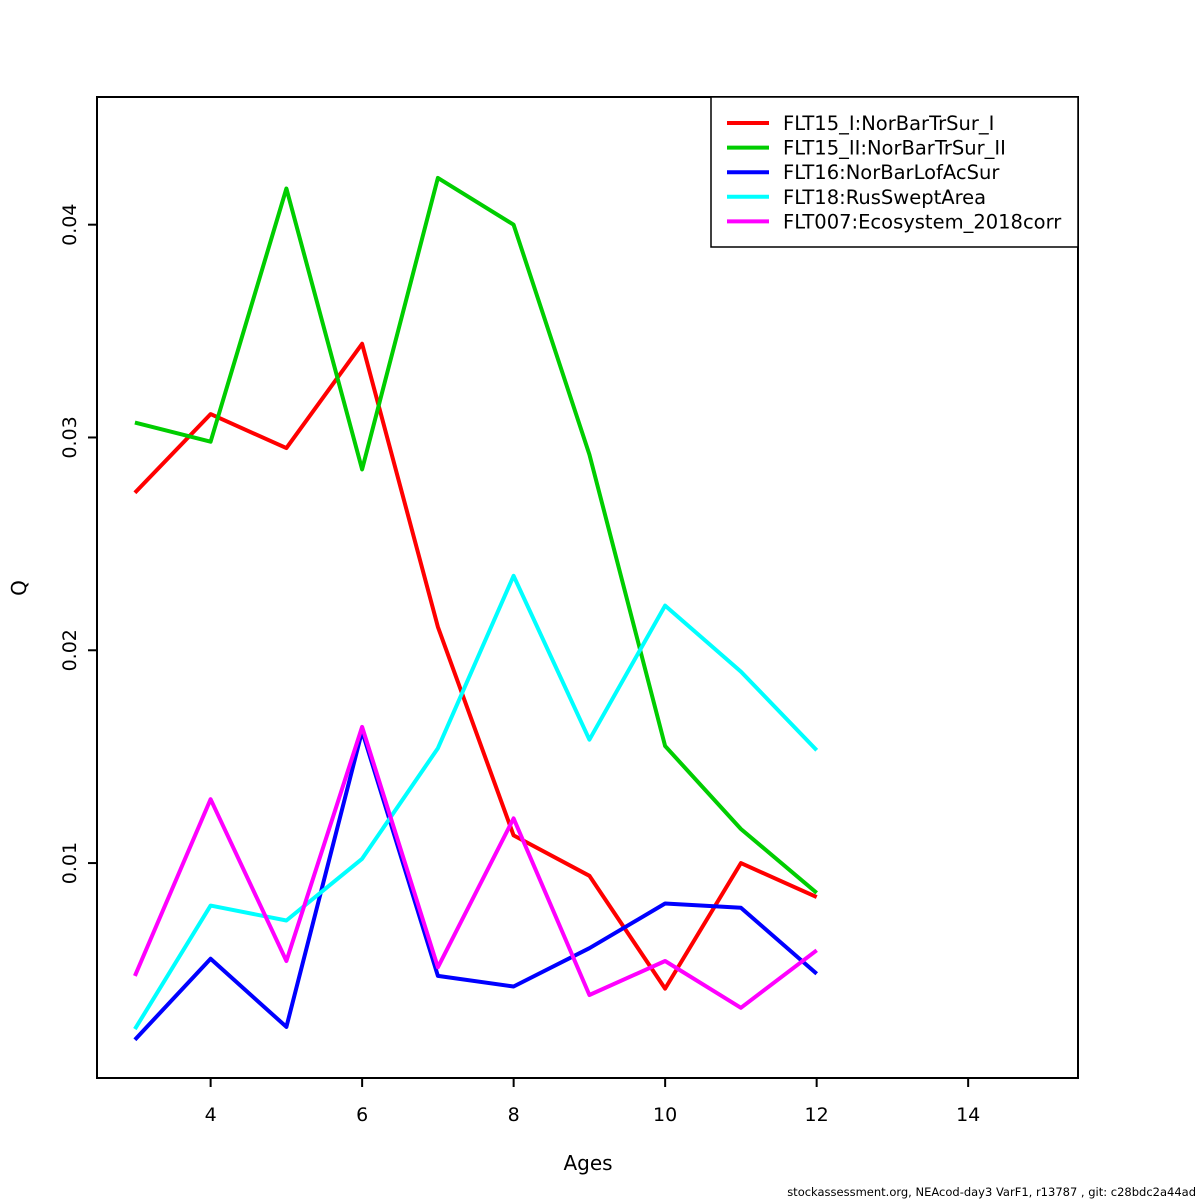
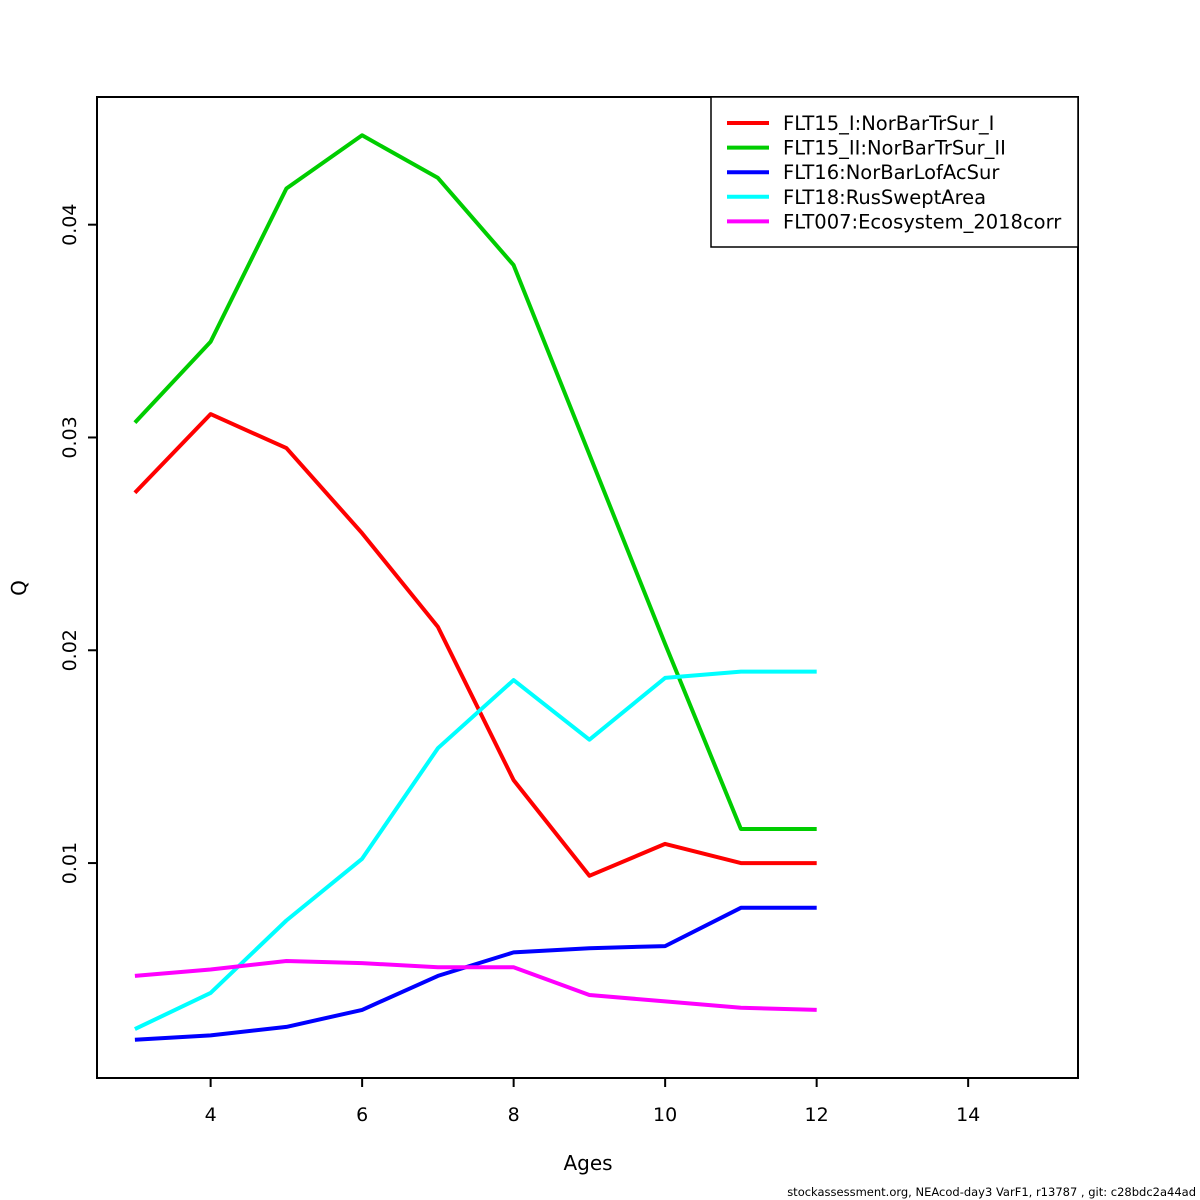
FLT15_II:NorBarTrSur_II/4: 0.0298 -> 0.0345
FLT16:NorBarLofAcSur/4: 0.0055 -> 0.0019
FLT18:RusSweptArea/4: 0.0080 -> 0.0039
FLT007:Ecosystem_2018corr/4: 0.0130 -> 0.0050
FLT15_I:NorBarTrSur_I/6: 0.0344 -> 0.0255
FLT15_II:NorBarTrSur_II/6: 0.0285 -> 0.0442
FLT16:NorBarLofAcSur/6: 0.0162 -> 0.0031
FLT007:Ecosystem_2018corr/6: 0.0164 -> 0.0053
FLT15_I:NorBarTrSur_I/8: 0.0113 -> 0.0139
FLT15_II:NorBarTrSur_II/8: 0.0400 -> 0.0381
FLT16:NorBarLofAcSur/8: 0.0042 -> 0.0058
FLT18:RusSweptArea/8: 0.0235 -> 0.0186
FLT007:Ecosystem_2018corr/8: 0.0121 -> 0.0051
FLT15_I:NorBarTrSur_I/10: 0.0041 -> 0.0109
FLT15_II:NorBarTrSur_II/10: 0.0155 -> 0.0203
FLT16:NorBarLofAcSur/10: 0.0081 -> 0.0061
FLT18:RusSweptArea/10: 0.0221 -> 0.0187
FLT007:Ecosystem_2018corr/10: 0.0054 -> 0.0035
FLT15_I:NorBarTrSur_I/12: 0.0084 -> 0.0100
FLT15_II:NorBarTrSur_II/12: 0.0086 -> 0.0116
FLT16:NorBarLofAcSur/12: 0.0048 -> 0.0079
FLT18:RusSweptArea/12: 0.0153 -> 0.0190
FLT007:Ecosystem_2018corr/12: 0.0059 -> 0.0031
